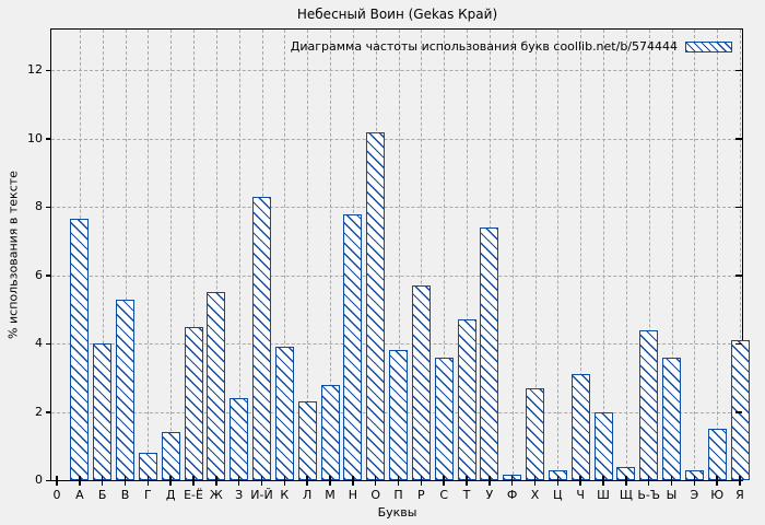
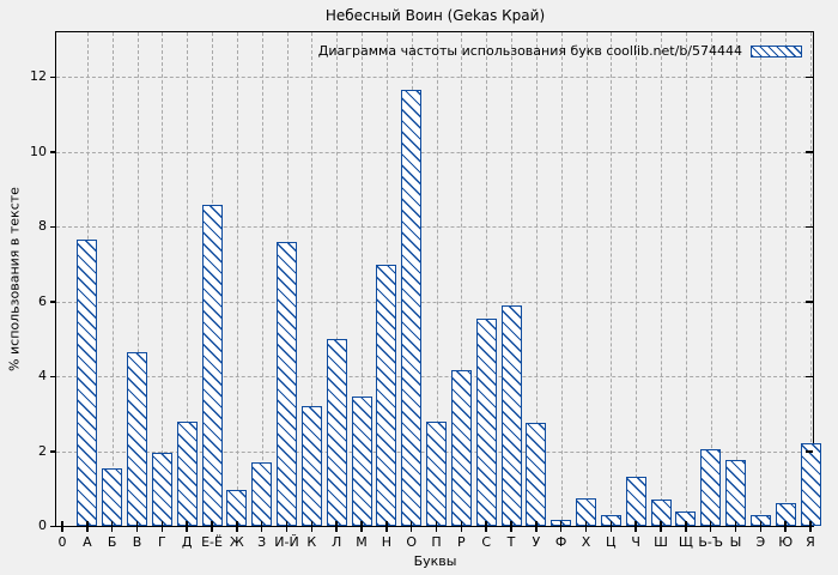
Б: 4.0 -> 1.6
В: 5.3 -> 4.7
Г: 0.8 -> 1.9
Д: 1.4 -> 2.8
Е-Ё: 4.5 -> 8.6
Ж: 5.5 -> 0.9
З: 2.4 -> 1.7
И-Й: 8.3 -> 7.6
К: 3.9 -> 3.2
Л: 2.3 -> 5.0
М: 2.8 -> 3.5
Н: 7.8 -> 7.0
О: 10.2 -> 11.7
П: 3.8 -> 2.8
Р: 5.7 -> 4.2
С: 3.6 -> 5.5
Т: 4.7 -> 5.9
У: 7.4 -> 2.8
Х: 2.7 -> 0.8
Ч: 3.1 -> 1.3
Ш: 2.0 -> 0.7
Ь-Ъ: 4.4 -> 2.0
Ы: 3.6 -> 1.8
Ю: 1.5 -> 0.6
Я: 4.1 -> 2.2
